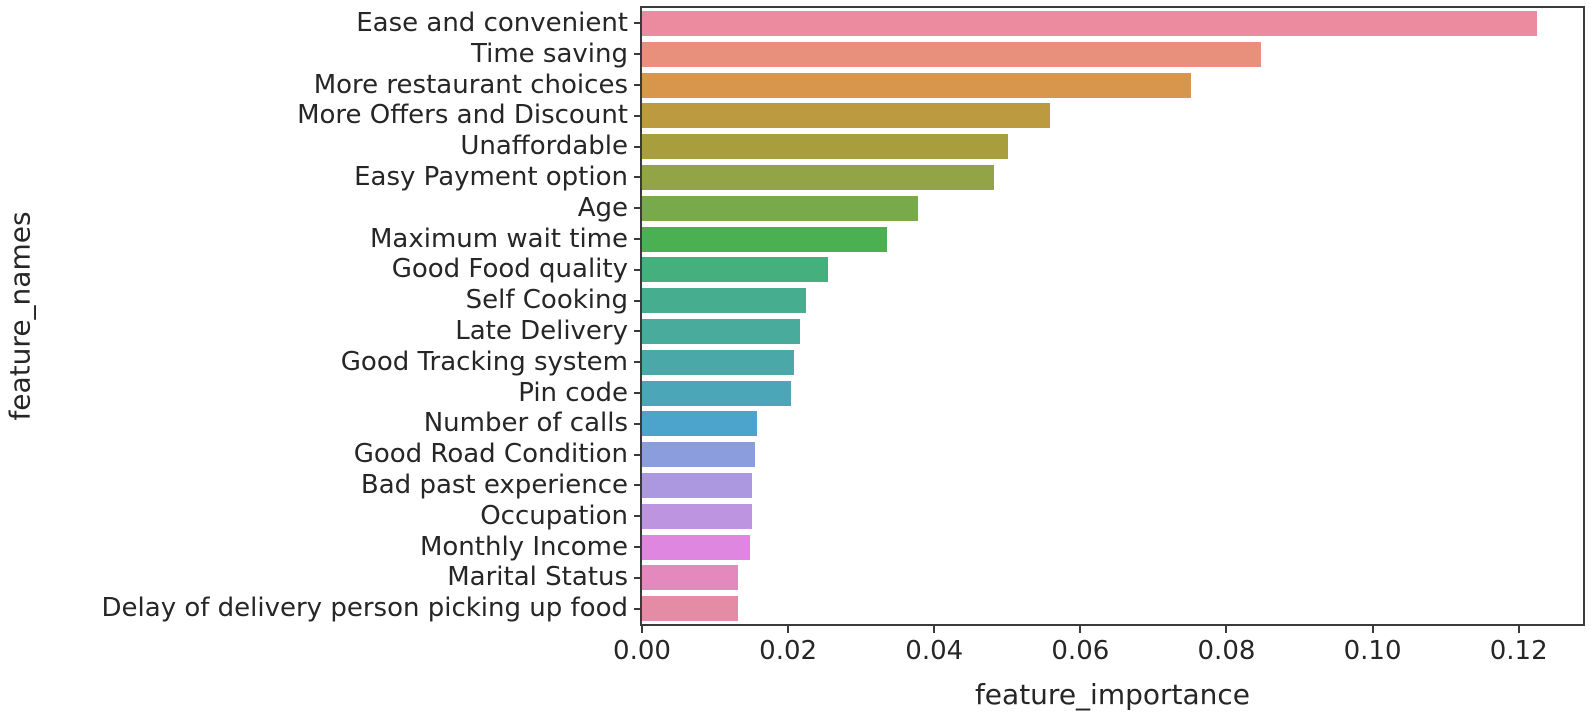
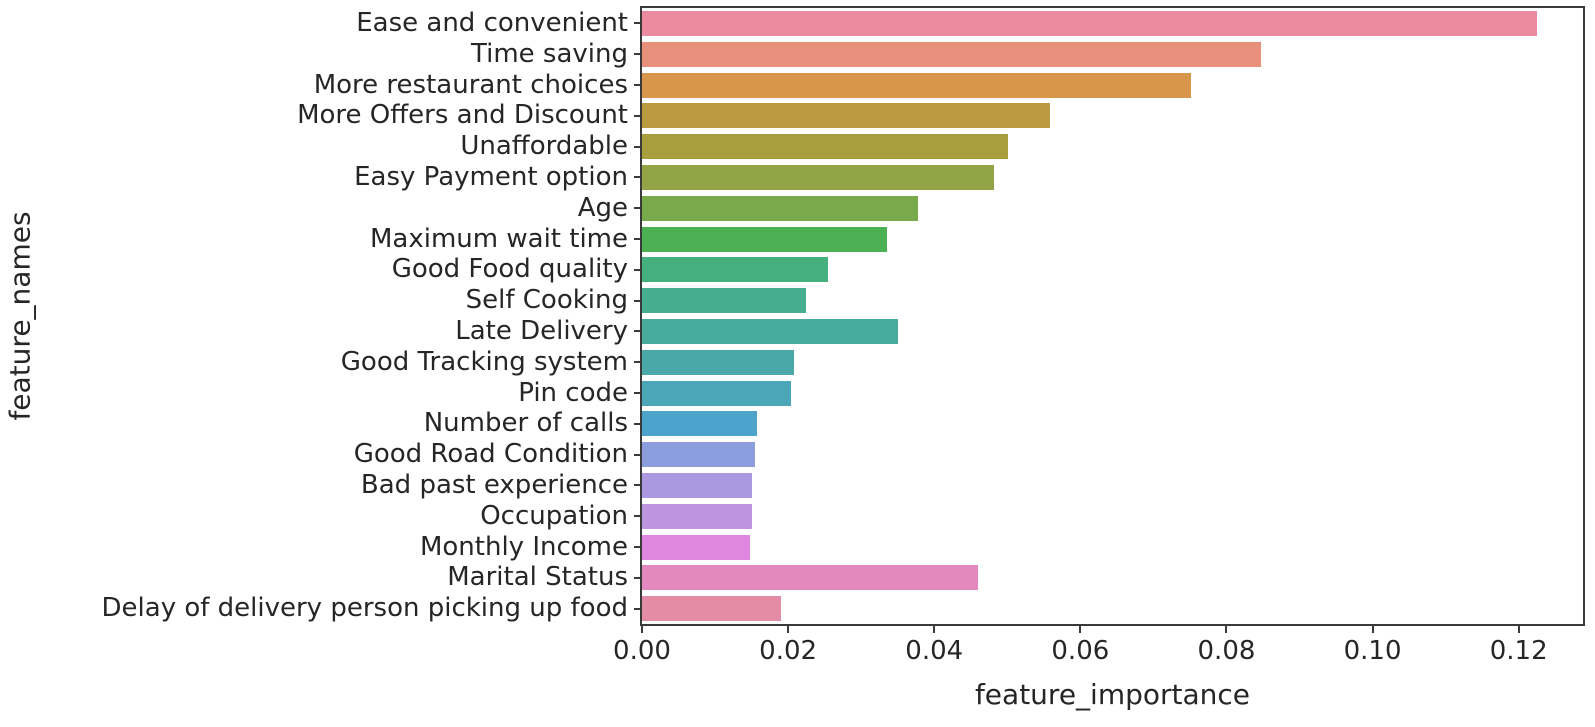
Late Delivery: 0.022 -> 0.035
Marital Status: 0.013 -> 0.046
Delay of delivery person picking up food: 0.013 -> 0.019
